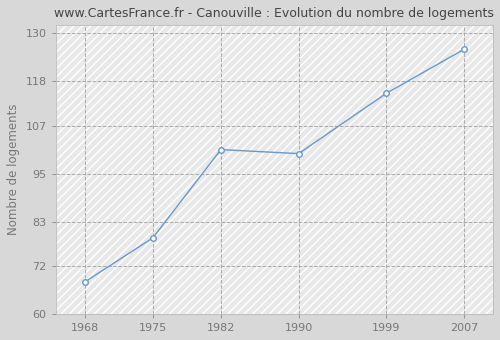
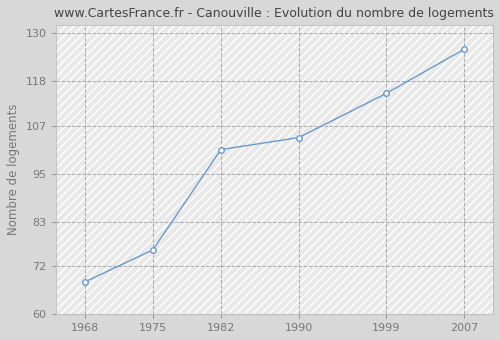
1975: 79 -> 76
1990: 100 -> 104
